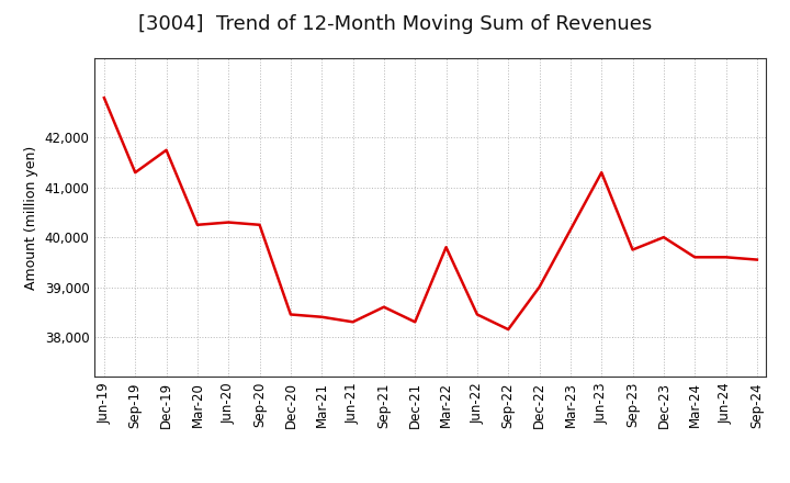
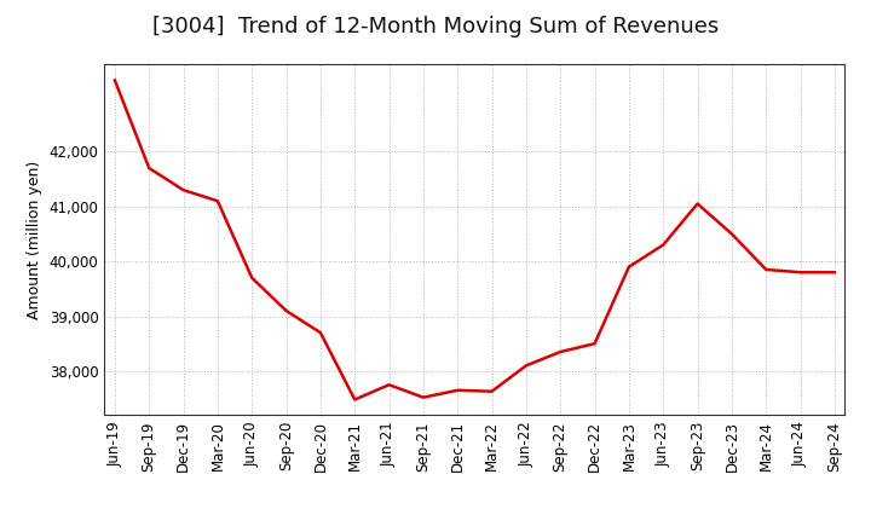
Jun-19: 42,800 -> 43,300
Sep-19: 41,300 -> 41,700
Dec-19: 41,750 -> 41,300
Mar-20: 40,250 -> 41,100
Jun-20: 40,300 -> 39,700
Sep-20: 40,250 -> 39,100
Dec-20: 38,450 -> 38,700
Mar-21: 38,400 -> 37,480
Jun-21: 38,300 -> 37,750
Sep-21: 38,600 -> 37,520
Dec-21: 38,300 -> 37,650
Mar-22: 39,800 -> 37,630
Jun-22: 38,450 -> 38,100
Sep-22: 38,150 -> 38,350
Dec-22: 39,000 -> 38,500
Mar-23: 40,150 -> 39,900
Jun-23: 41,300 -> 40,300
Sep-23: 39,750 -> 41,050
Dec-23: 40,000 -> 40,500
Mar-24: 39,600 -> 39,850
Jun-24: 39,600 -> 39,800
Sep-24: 39,550 -> 39,800
